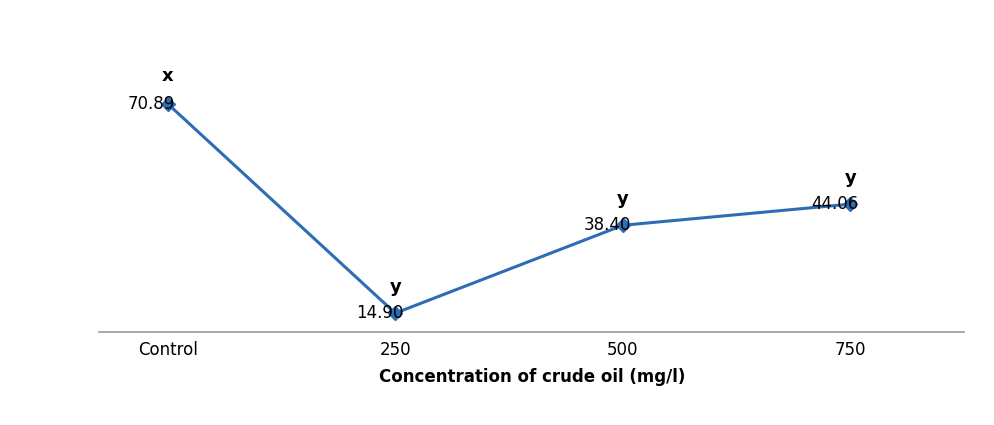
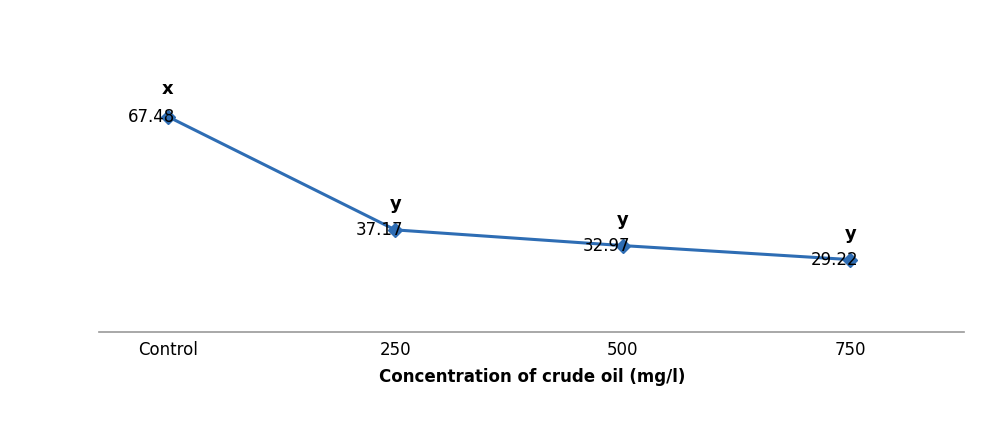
Control: 70.89 -> 67.48
250: 14.90 -> 37.17
500: 38.40 -> 32.97
750: 44.06 -> 29.22
